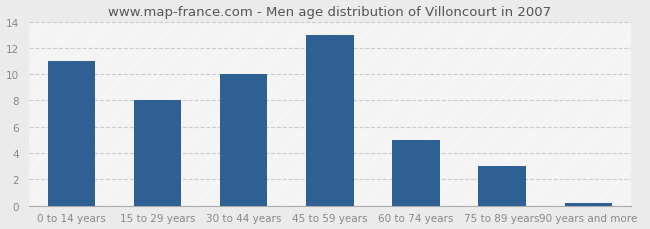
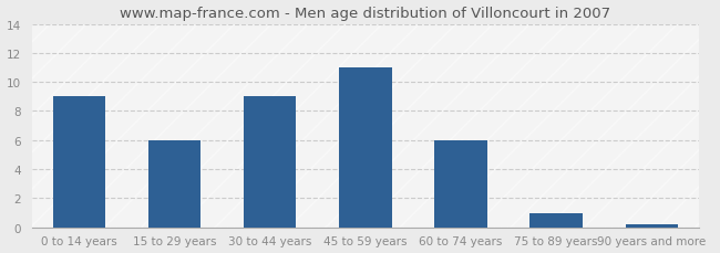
0 to 14 years: 11.0 -> 9.0
15 to 29 years: 8.0 -> 6.0
30 to 44 years: 10.0 -> 9.0
45 to 59 years: 13.0 -> 11.0
60 to 74 years: 5.0 -> 6.0
75 to 89 years: 3.0 -> 1.0
